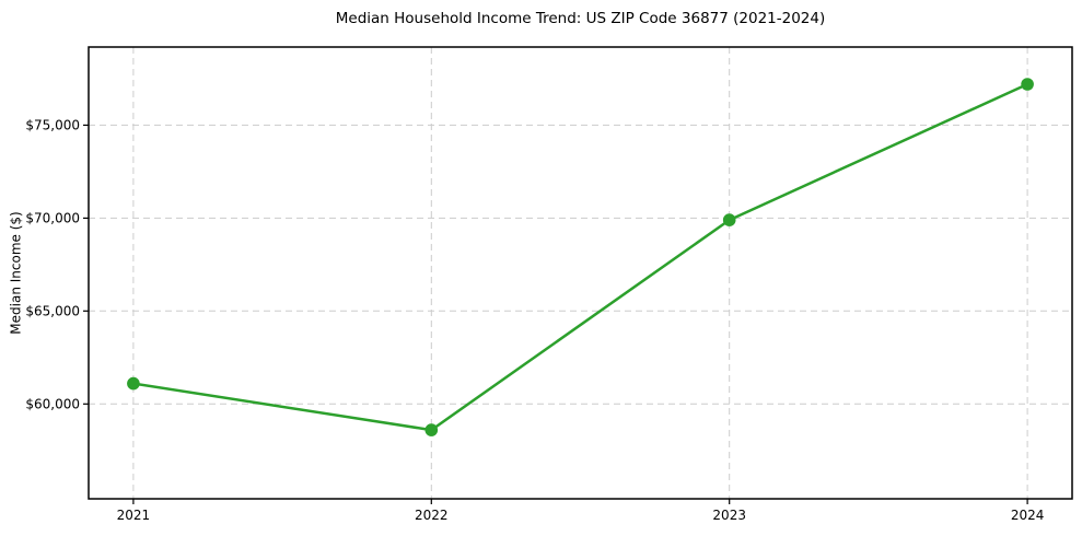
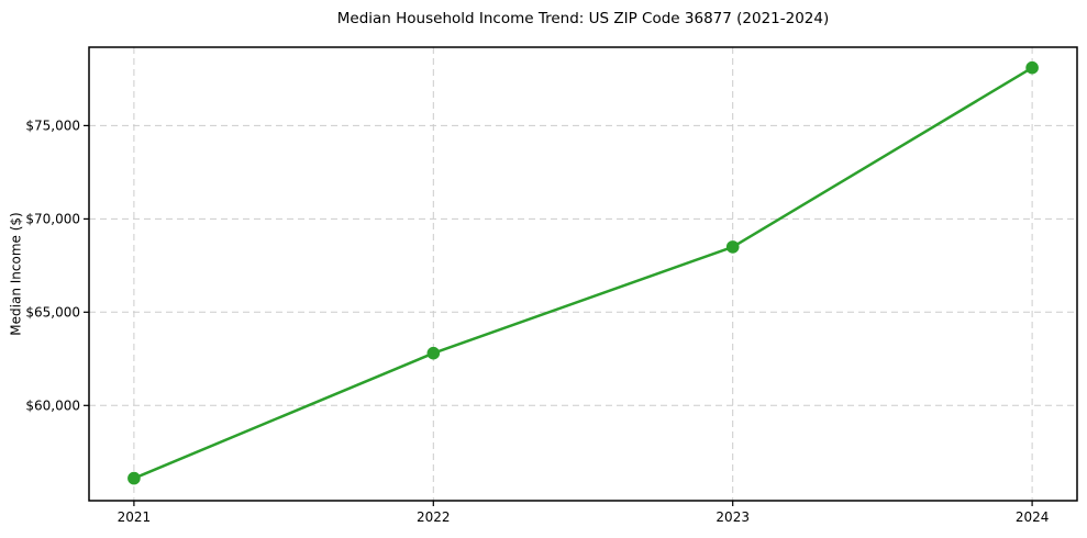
2021: $61100 -> $56100
2022: $58600 -> $62800
2023: $69900 -> $68500
2024: $77200 -> $78100
